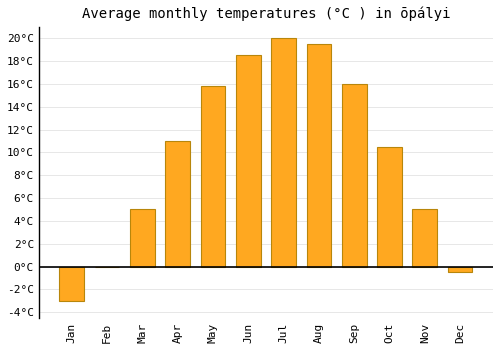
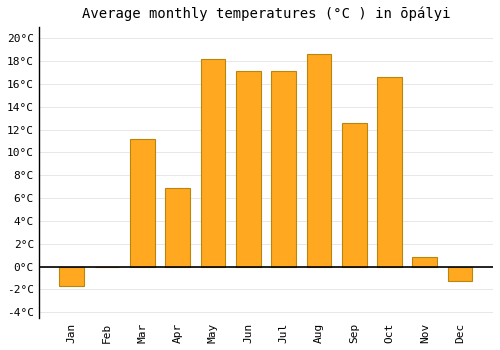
Jan: -3.0°C -> -1.7°C
Mar: 5.0°C -> 11.2°C
Apr: 11.0°C -> 6.9°C
May: 15.8°C -> 18.2°C
Jun: 18.5°C -> 17.1°C
Jul: 20.0°C -> 17.1°C
Aug: 19.5°C -> 18.6°C
Sep: 16.0°C -> 12.6°C
Oct: 10.5°C -> 16.6°C
Nov: 5.0°C -> 0.8°C
Dec: -0.5°C -> -1.3°C
